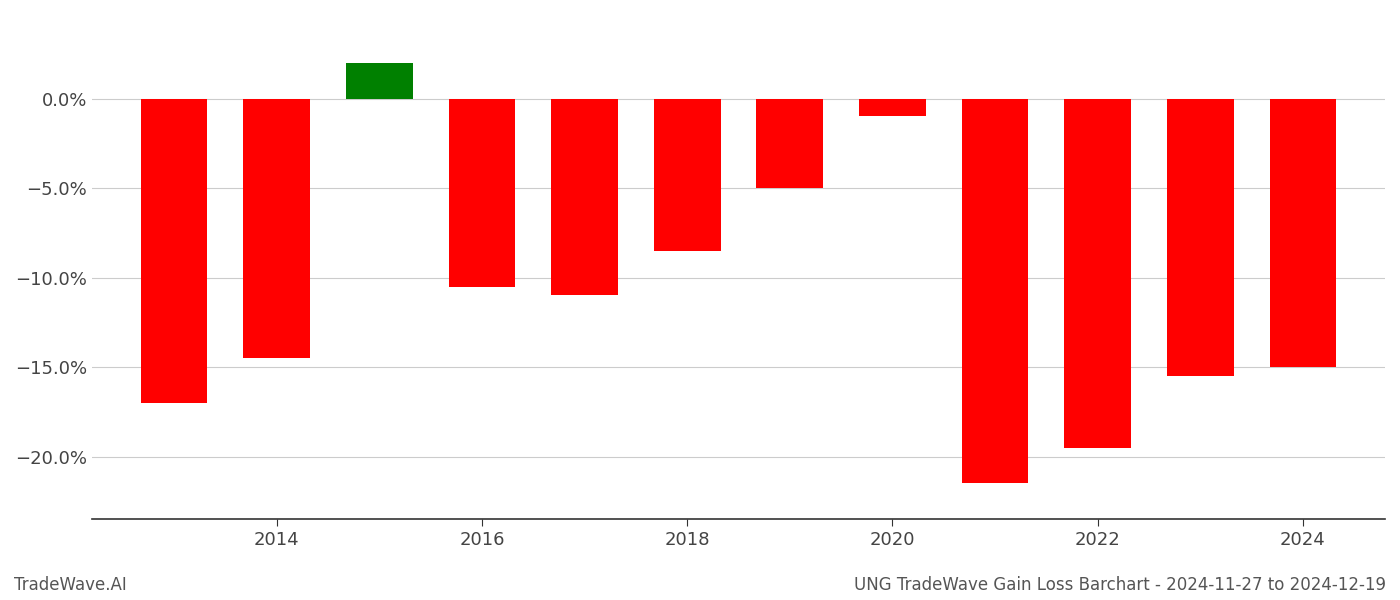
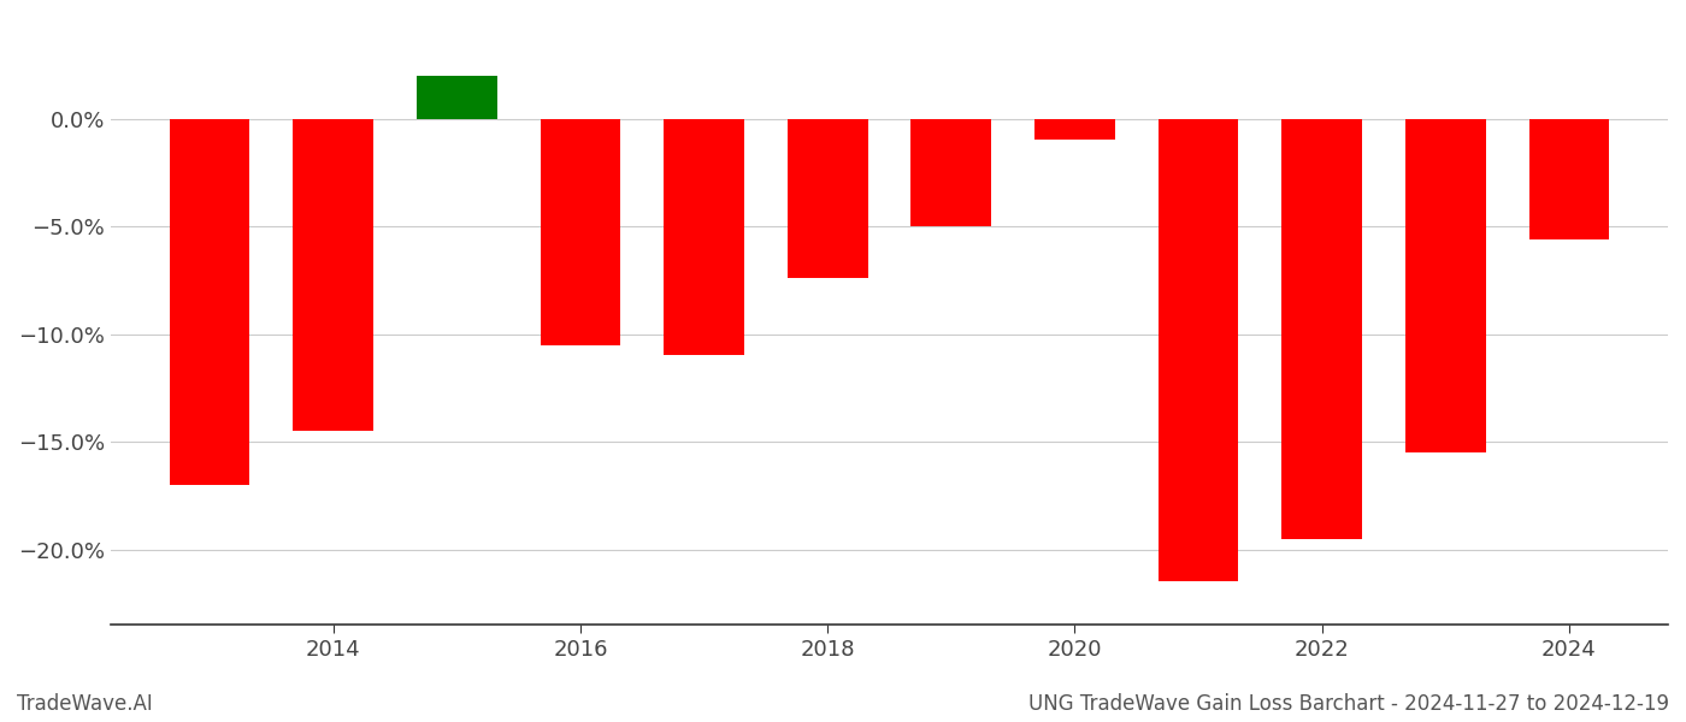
2018: -8.5% -> -7.4%
2024: -15.0% -> -5.6%
